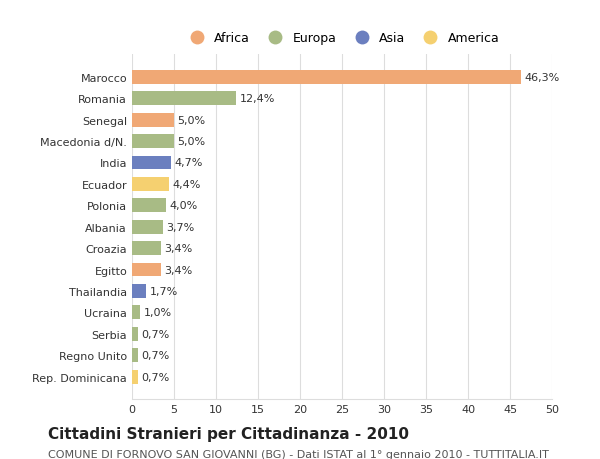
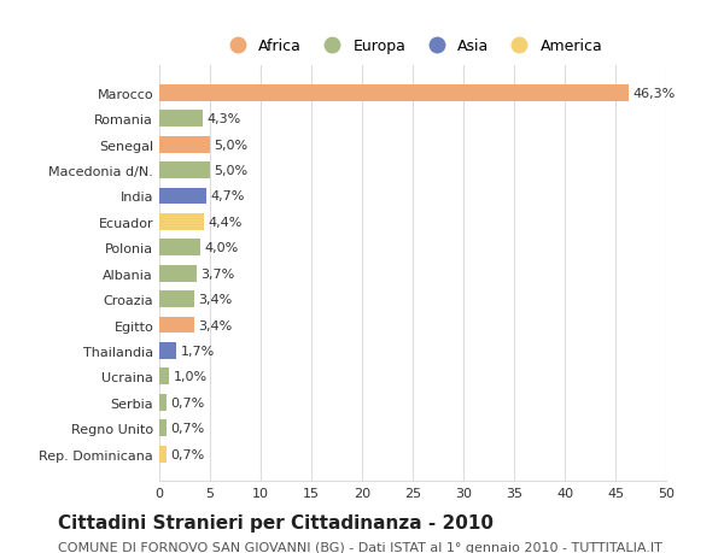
Romania: 12,4% -> 4,3%
